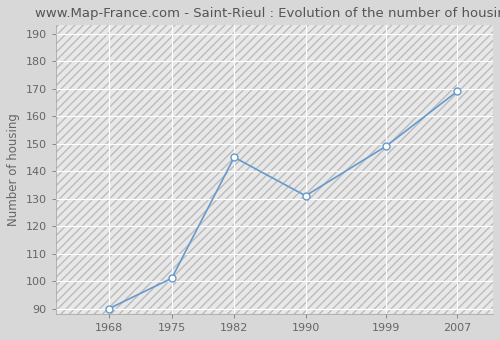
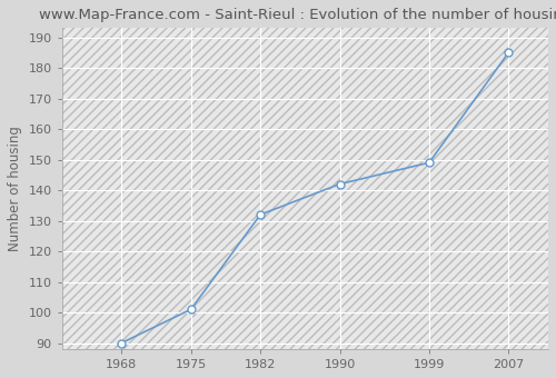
1982: 145 -> 132
1990: 131 -> 142
2007: 169 -> 185
